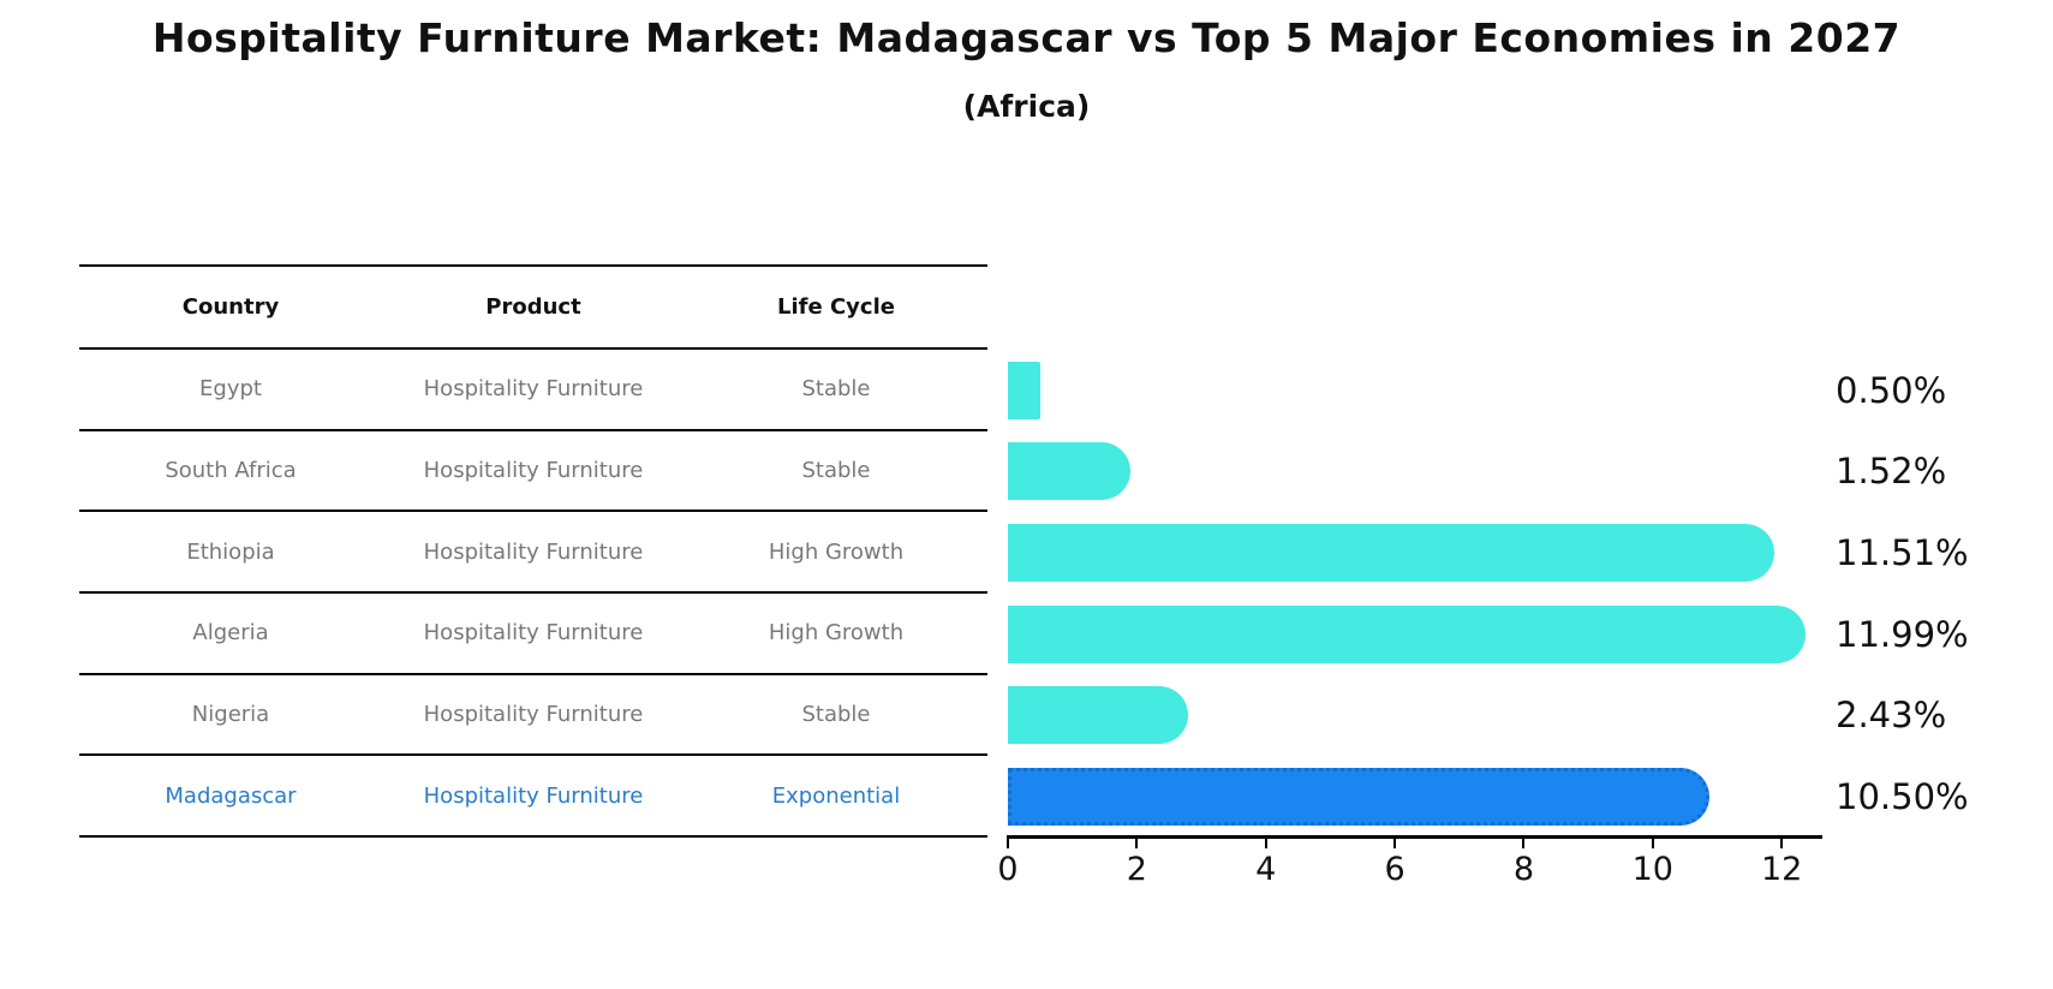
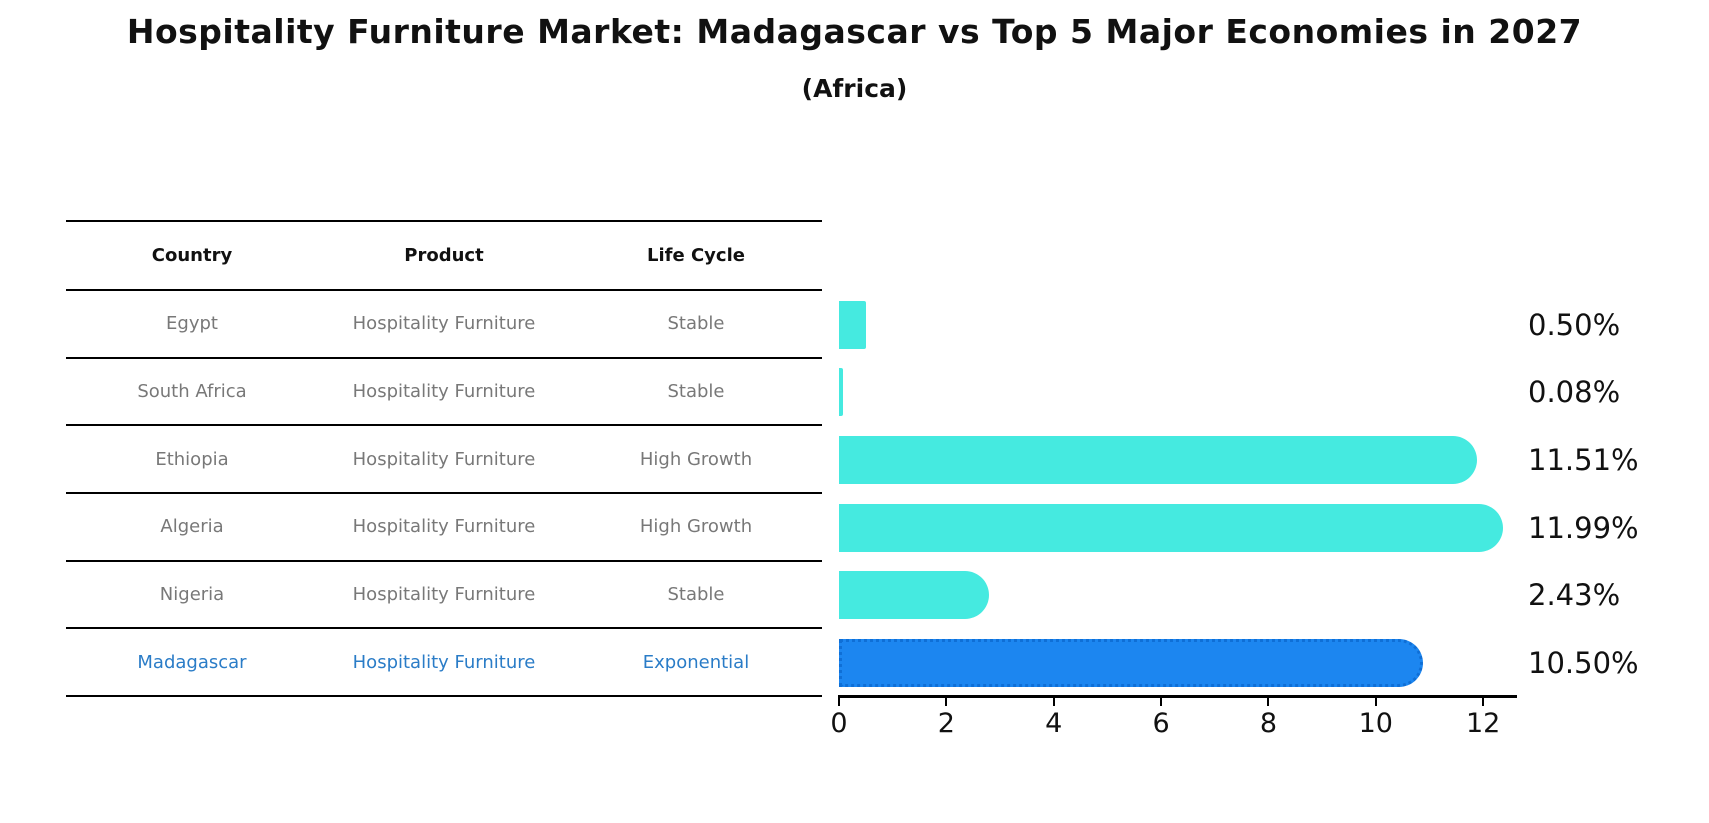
South Africa: 1.52% -> 0.08%
